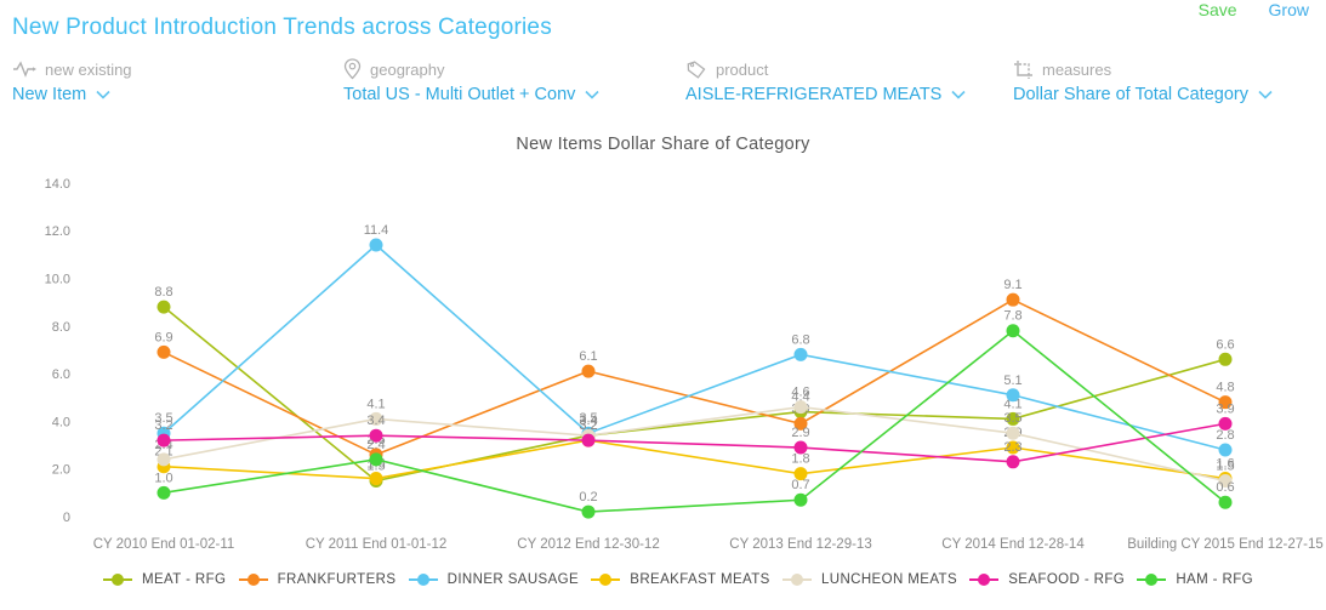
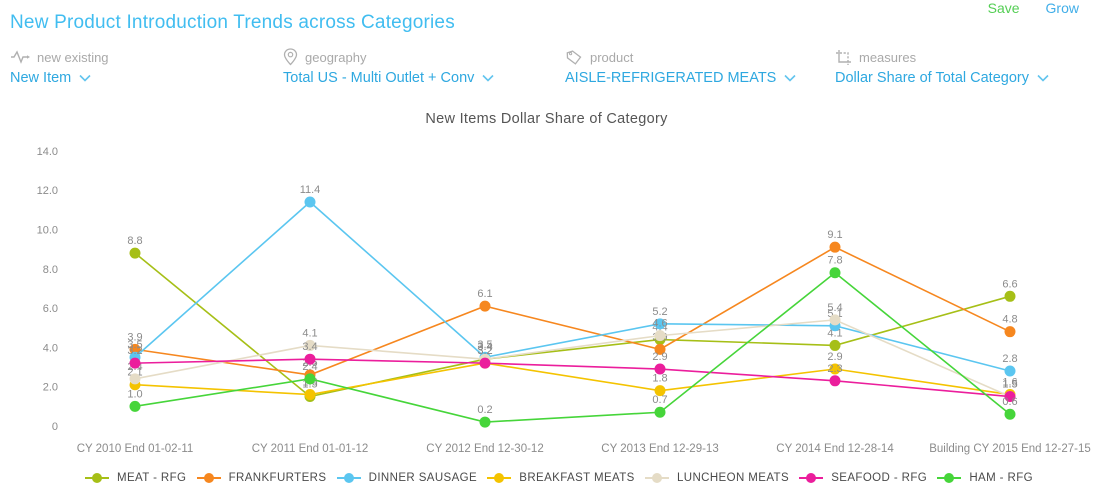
FRANKFURTERS/CY 2010 End 01-02-11: 6.9 -> 3.9
DINNER SAUSAGE/CY 2013 End 12-29-13: 6.8 -> 5.2
LUNCHEON MEATS/CY 2014 End 12-28-14: 3.5 -> 5.4
SEAFOOD - RFG/Building CY 2015 End 12-27-15: 3.9 -> 1.5
